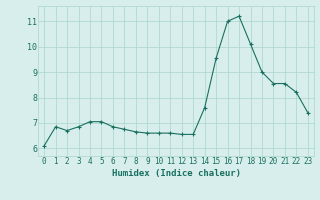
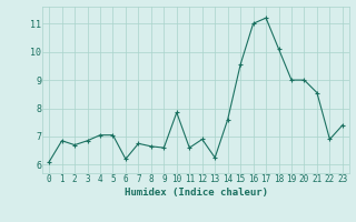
6: 6.85 -> 6.20
10: 6.60 -> 7.85
12: 6.55 -> 6.90
13: 6.55 -> 6.25
20: 8.55 -> 9.00
22: 8.20 -> 6.90
